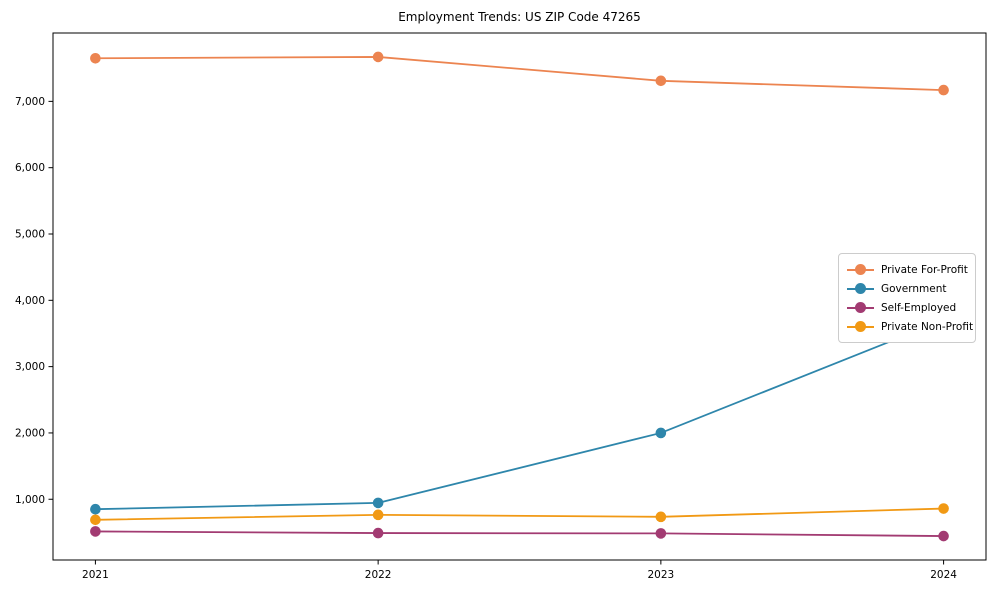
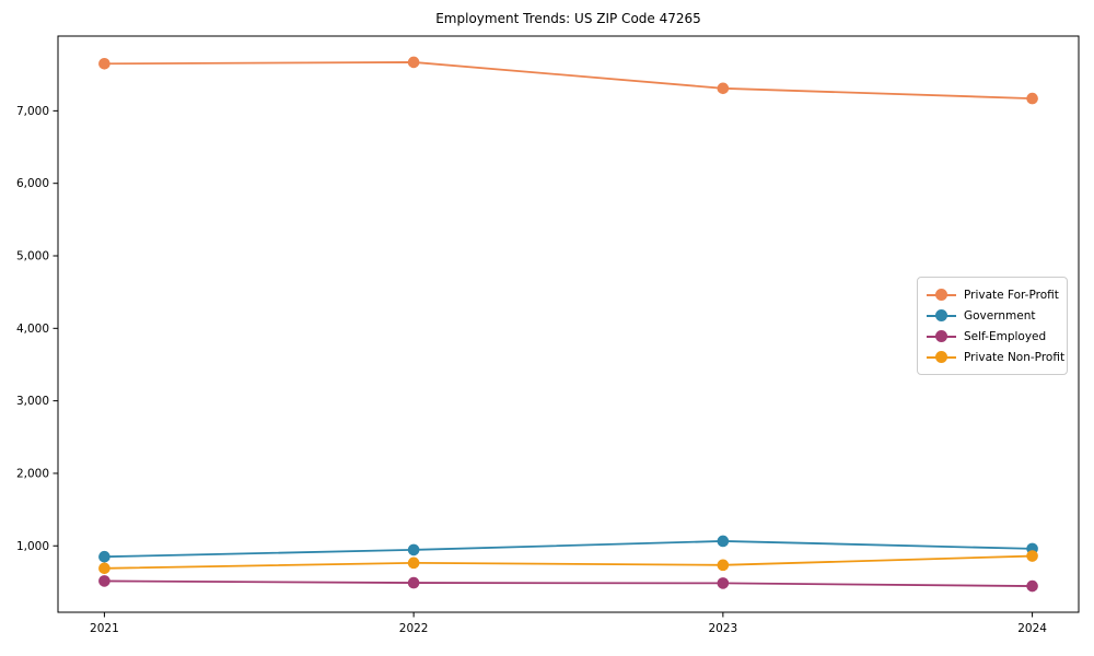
Government/2023: 2000 -> 1100
Government/2024: 3700 -> 1000
